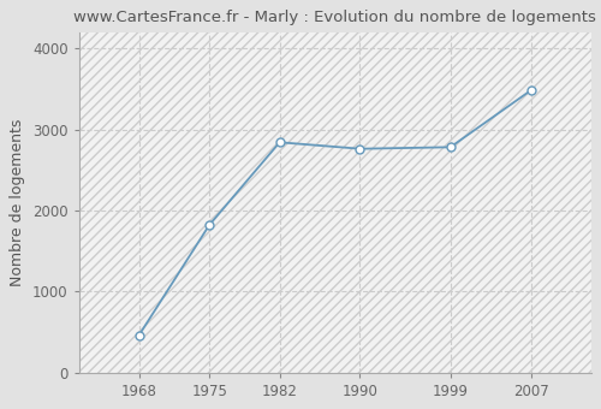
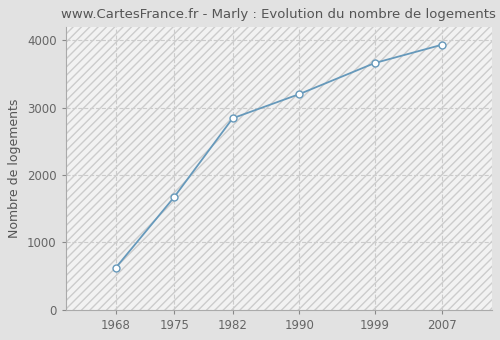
1968: 460 -> 620
1975: 1820 -> 1670
1990: 2760 -> 3200
1999: 2780 -> 3660
2007: 3480 -> 3930
